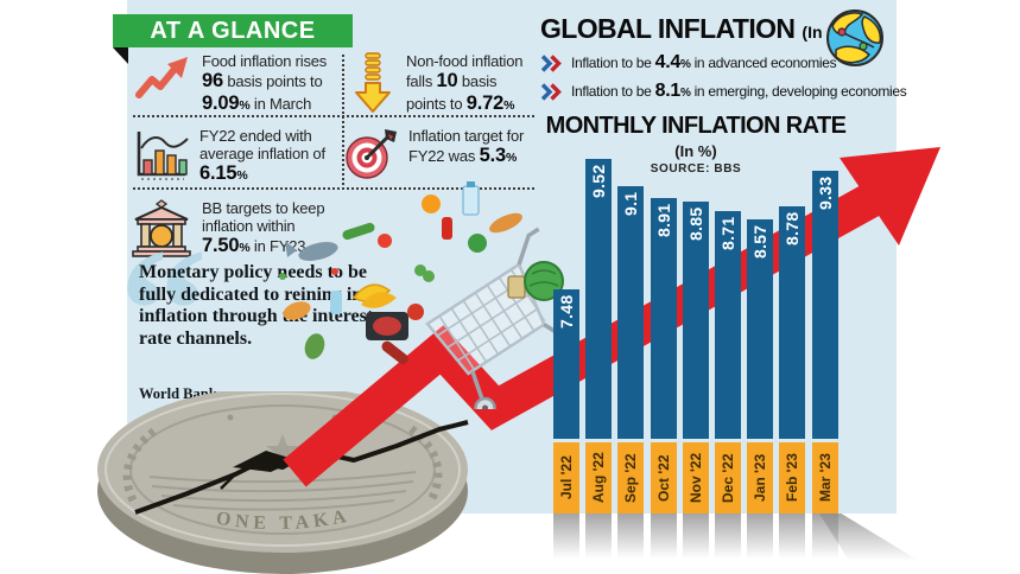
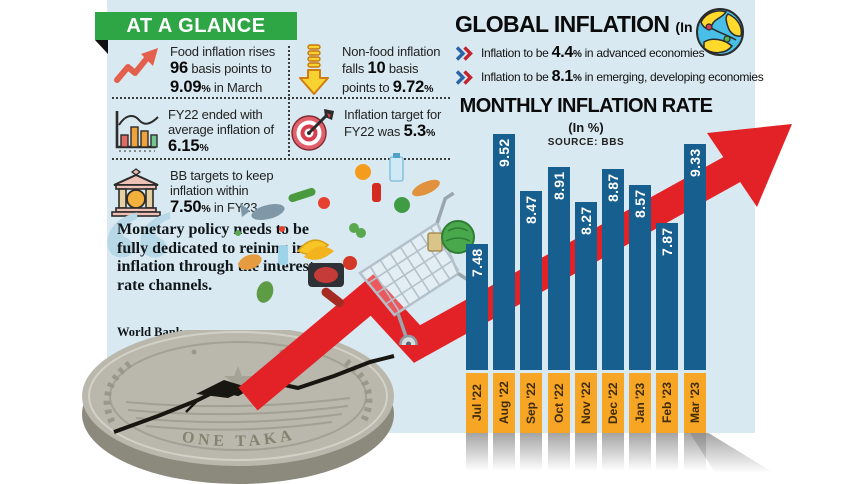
Sep '22: 9.1 -> 8.47
Nov '22: 8.85 -> 8.27
Dec '22: 8.71 -> 8.87
Feb '23: 8.78 -> 7.87
